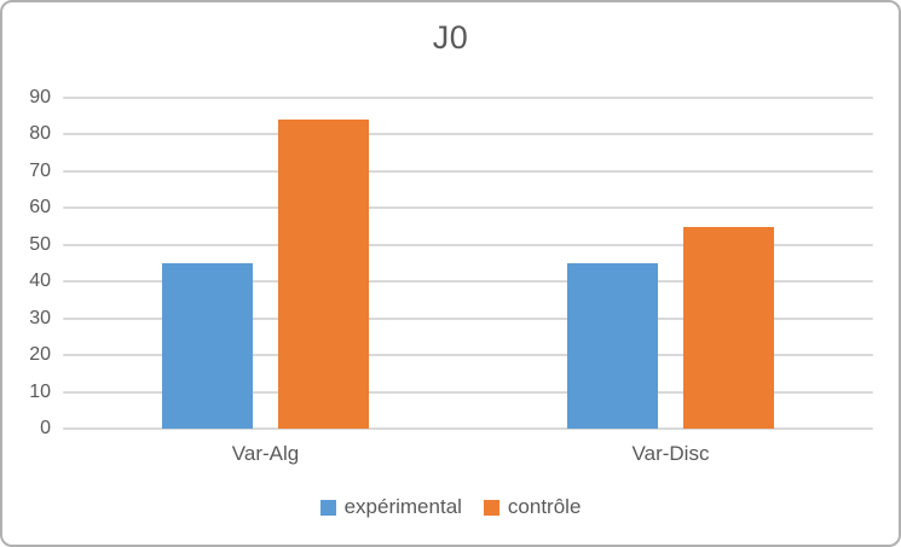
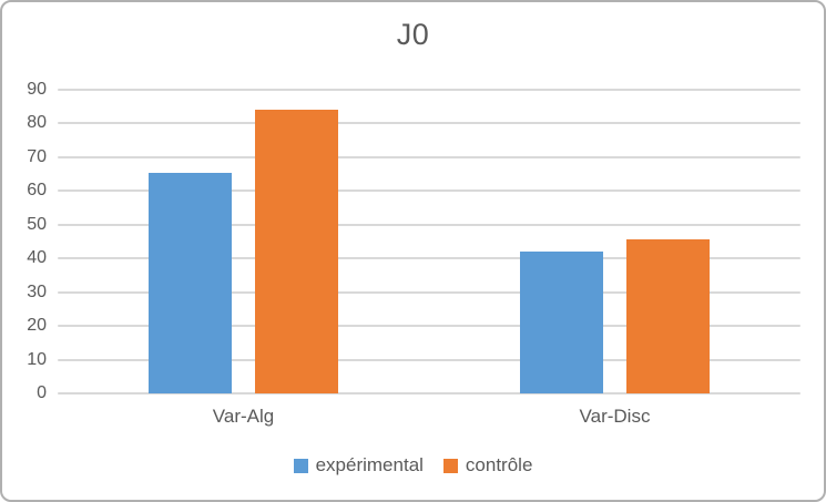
expérimental/Var-Alg: 45 -> 66
expérimental/Var-Disc: 45 -> 42
contrôle/Var-Disc: 55 -> 46
